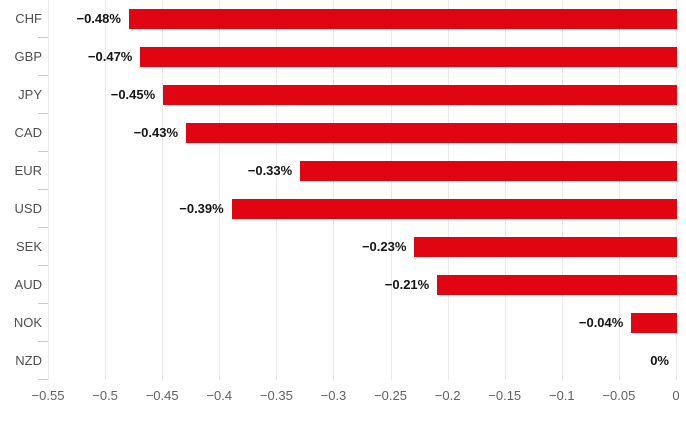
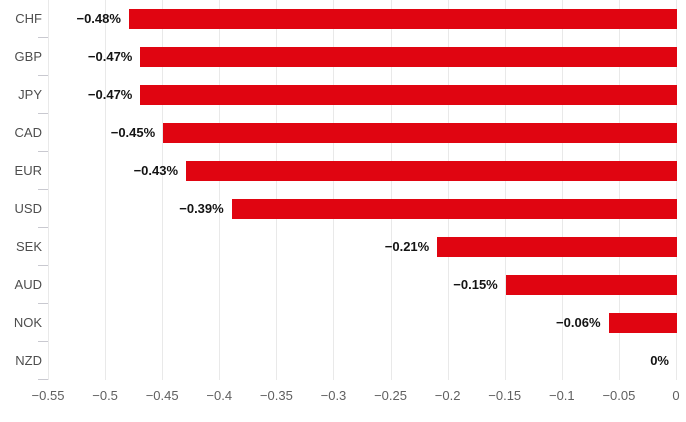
JPY: −0.45% -> −0.47%
CAD: −0.43% -> −0.45%
EUR: −0.33% -> −0.43%
SEK: −0.23% -> −0.21%
AUD: −0.21% -> −0.15%
NOK: −0.04% -> −0.06%
